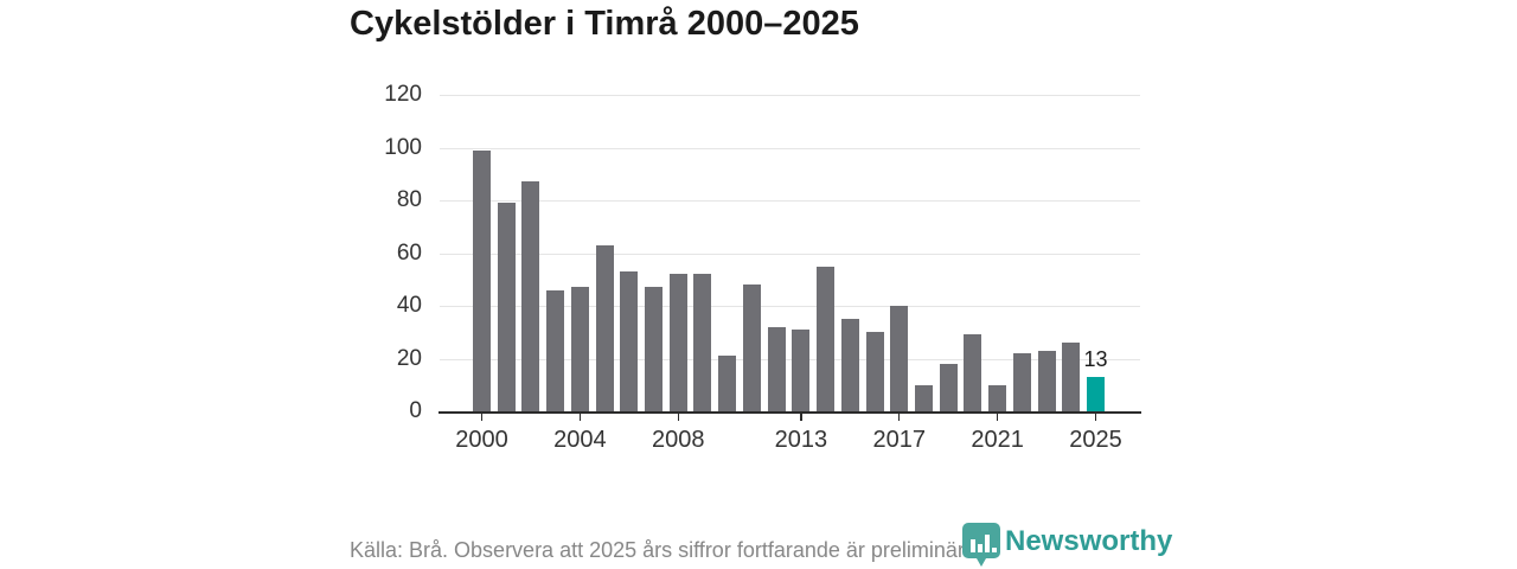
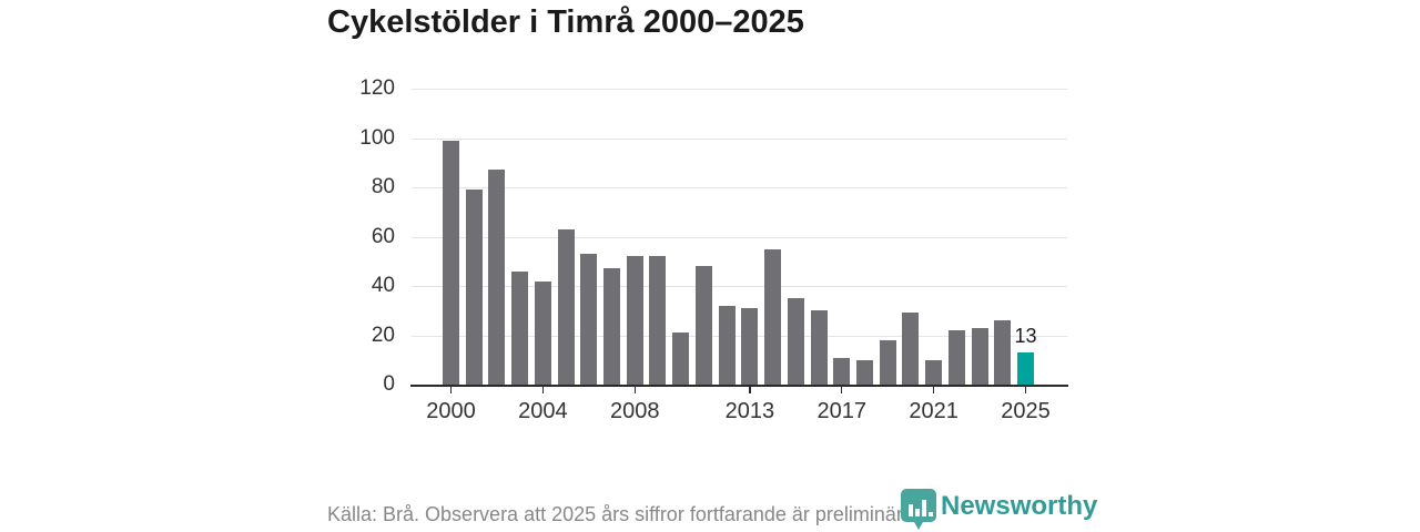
2004: 47 -> 42
2017: 40 -> 11
